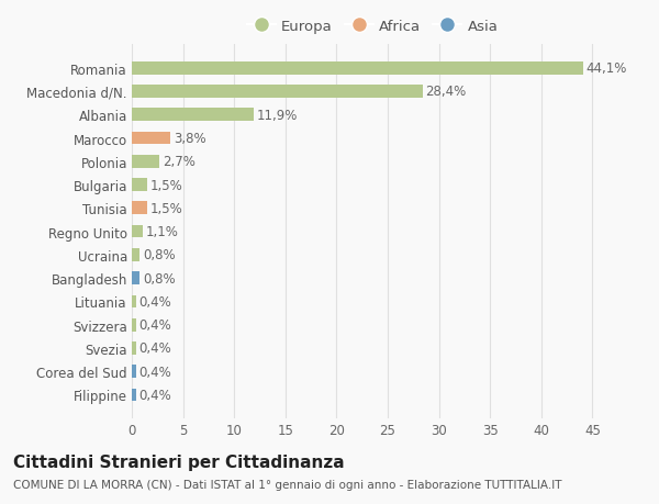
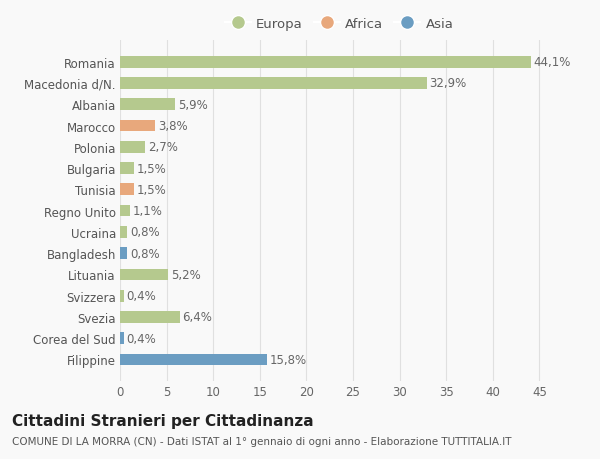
Macedonia d/N.: 28,4% -> 32,9%
Albania: 11,9% -> 5,9%
Lituania: 0,4% -> 5,2%
Svezia: 0,4% -> 6,4%
Filippine: 0,4% -> 15,8%
